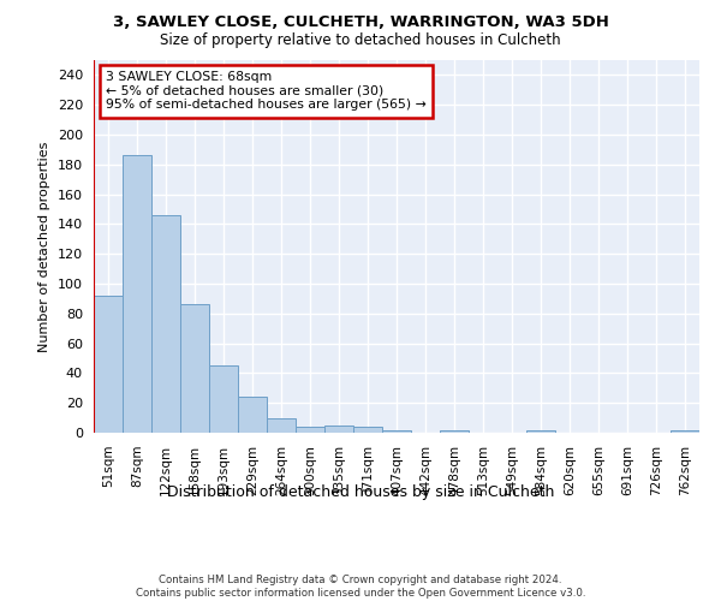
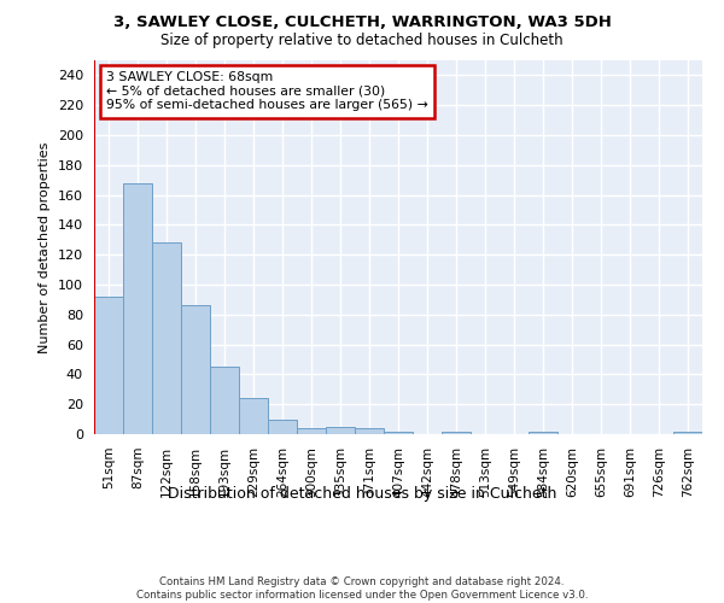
87sqm: 186 -> 168
122sqm: 146 -> 128
